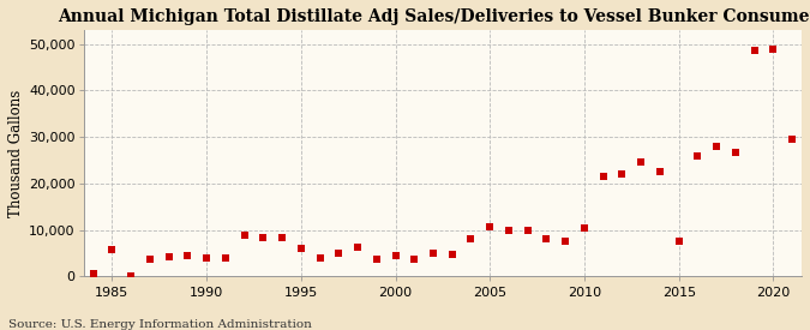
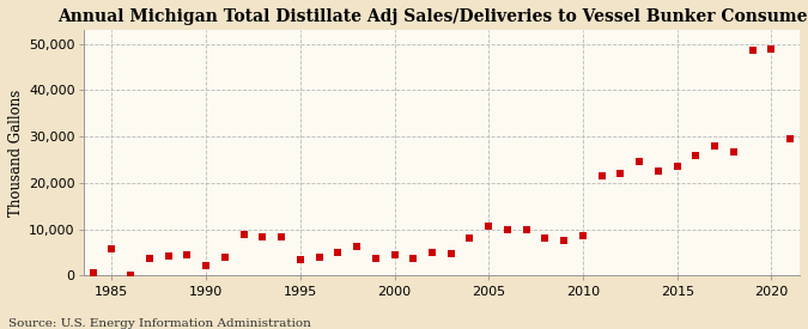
1990: 4,000 -> 2,200
1995: 6,000 -> 3,500
2010: 10,500 -> 8,700
2015: 7,500 -> 23,500
